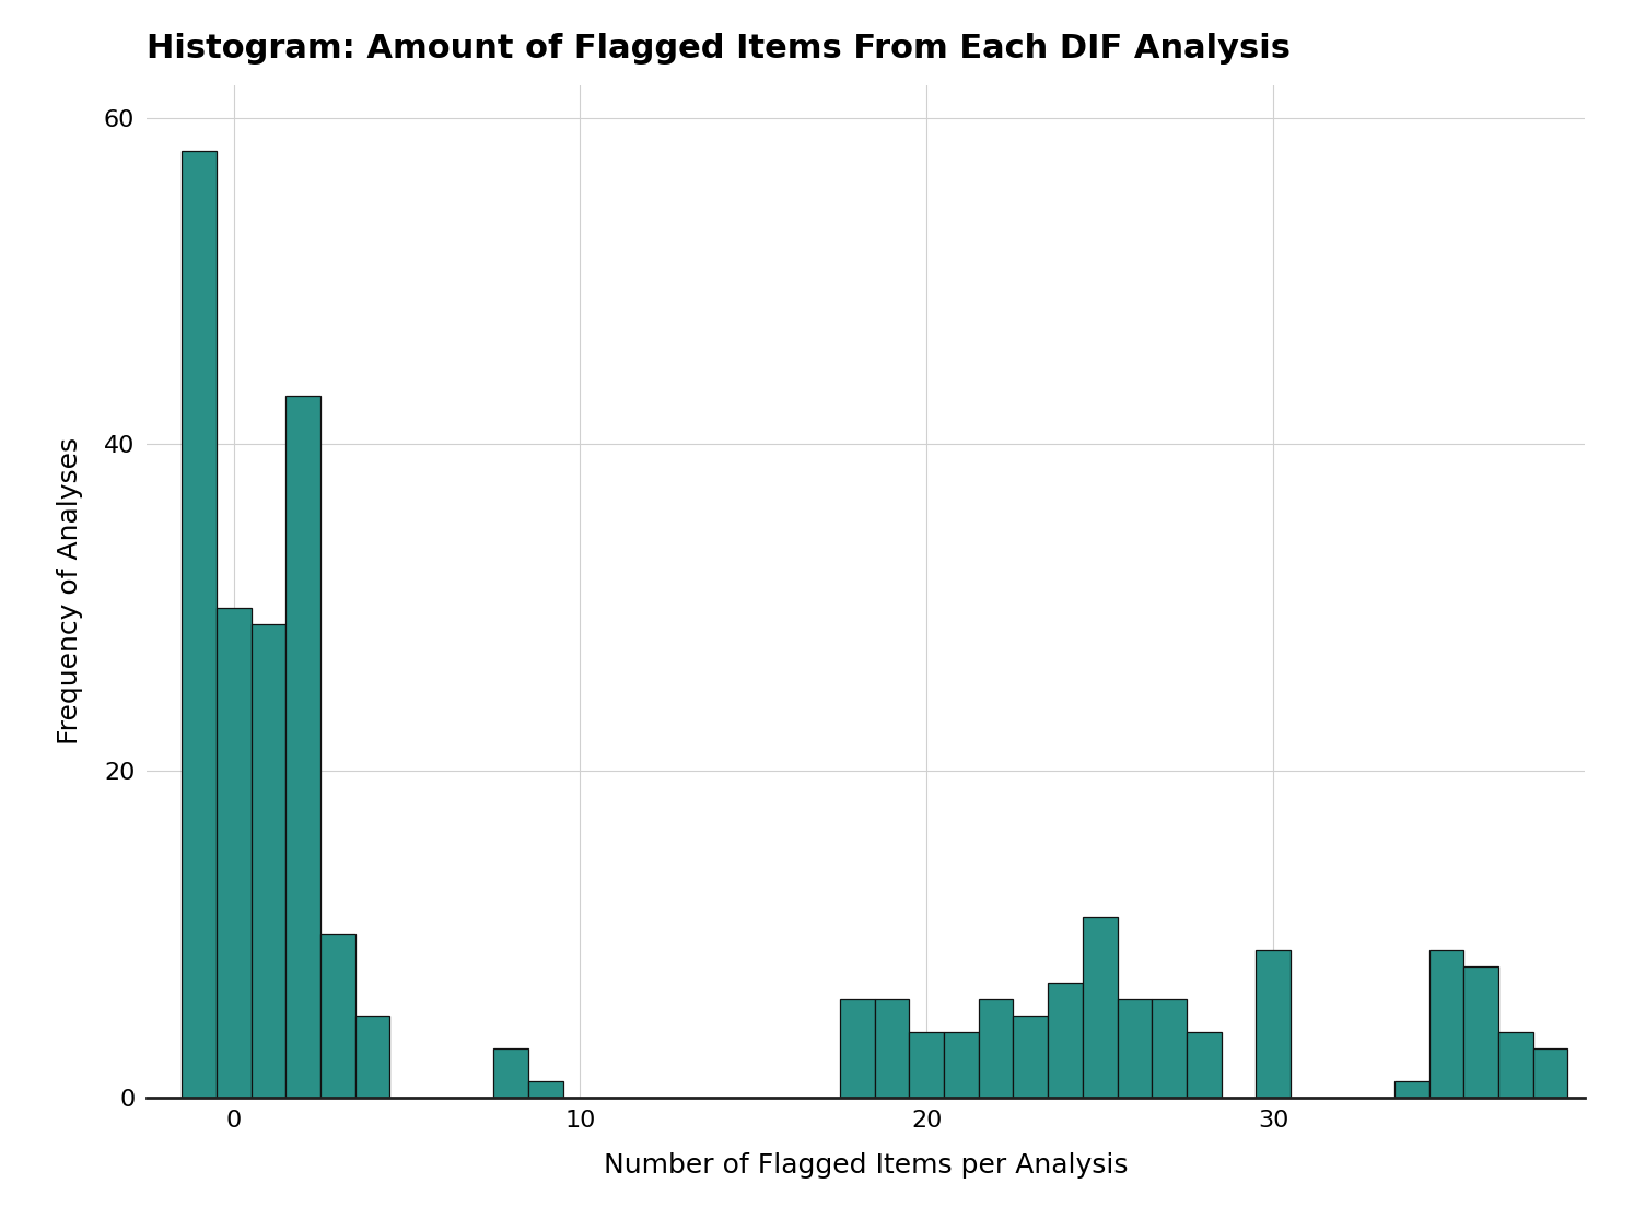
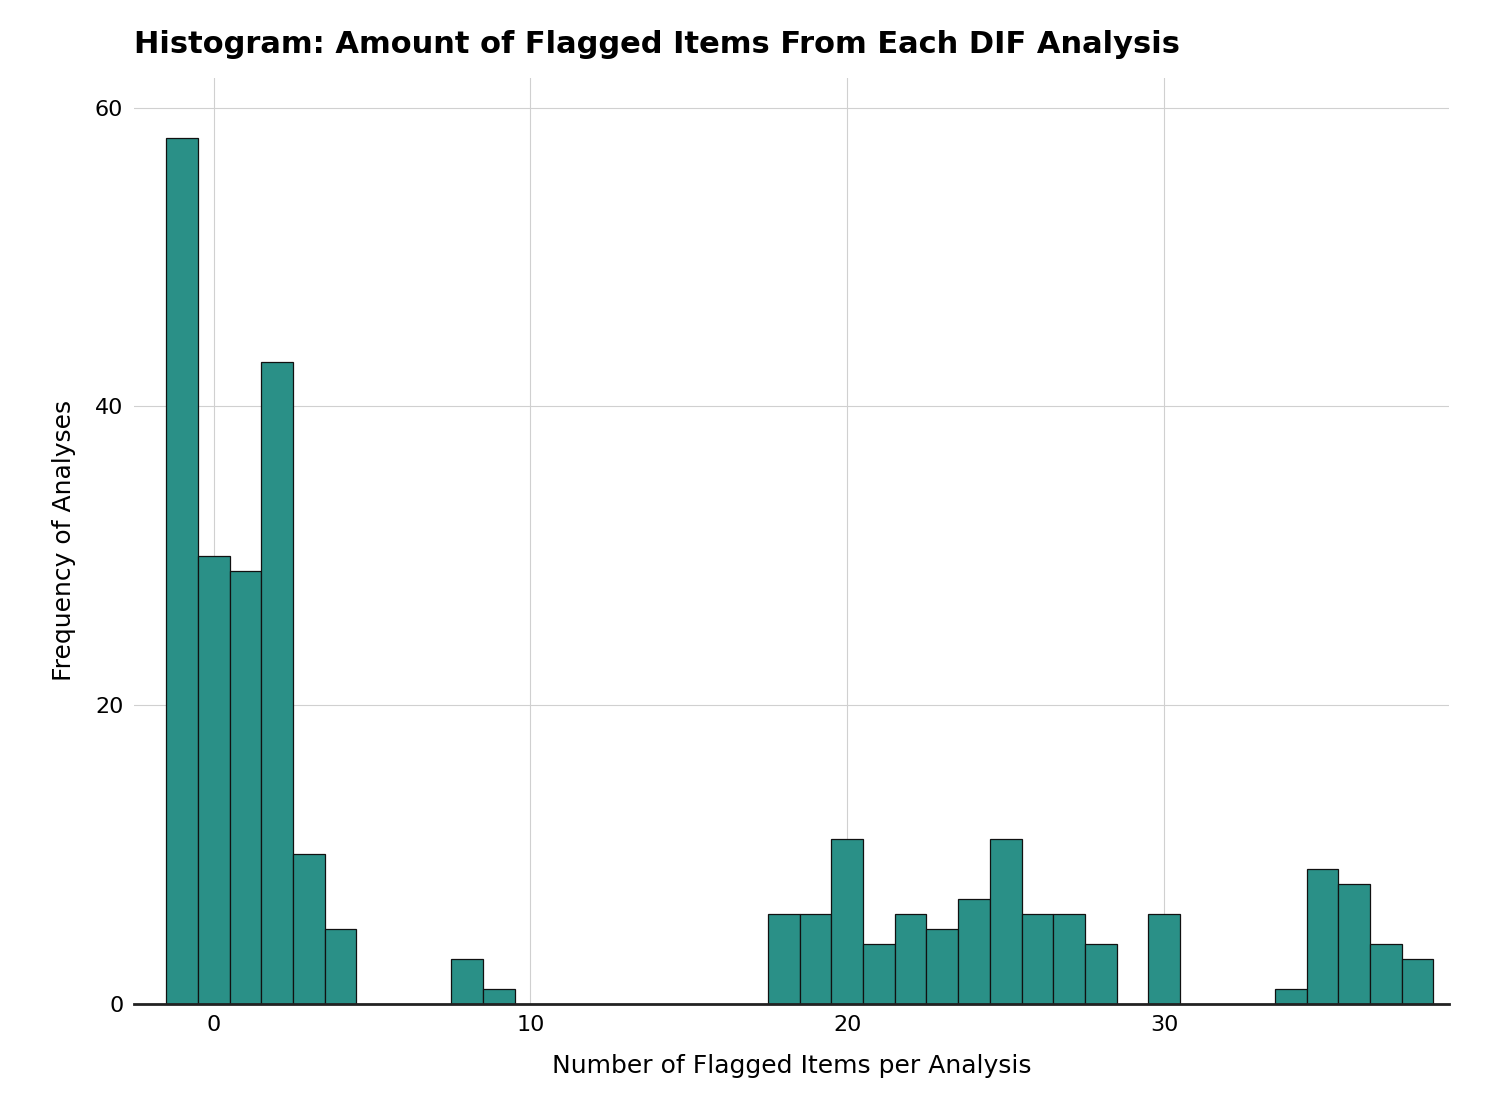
20: 4 -> 11
30: 9 -> 6
